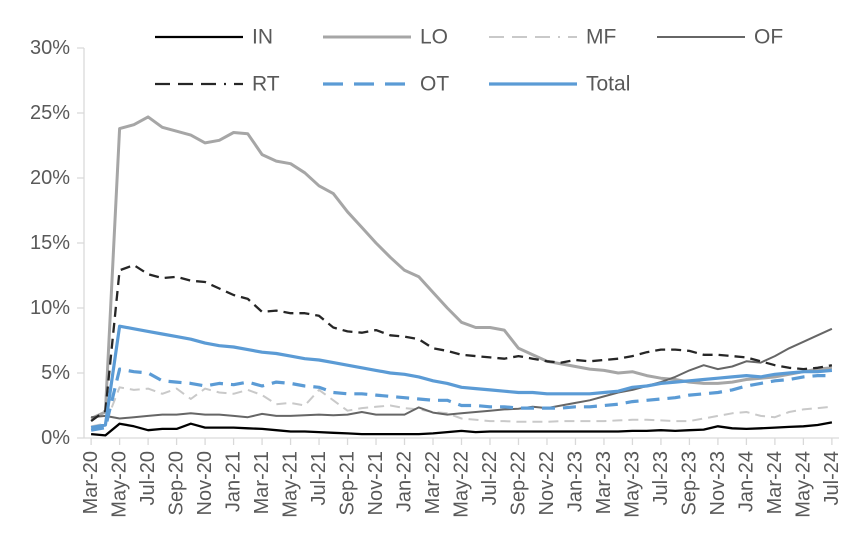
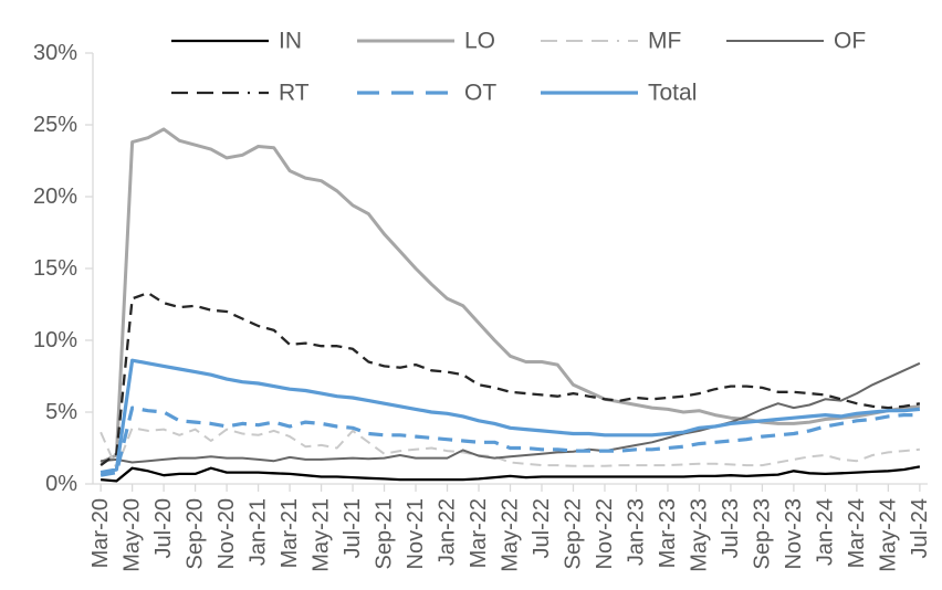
MF/Mar-20: 0.9% -> 3.6%
